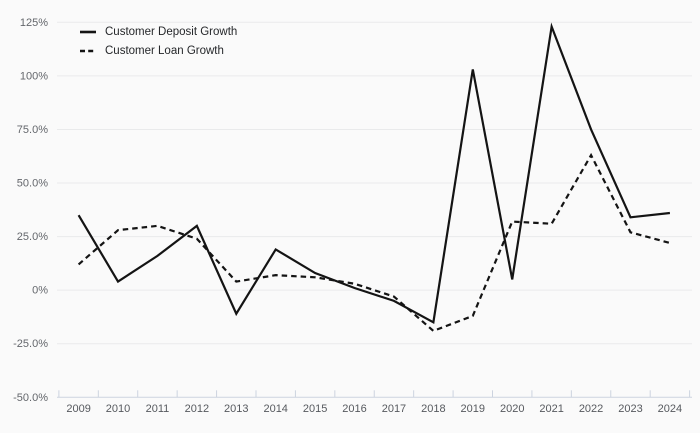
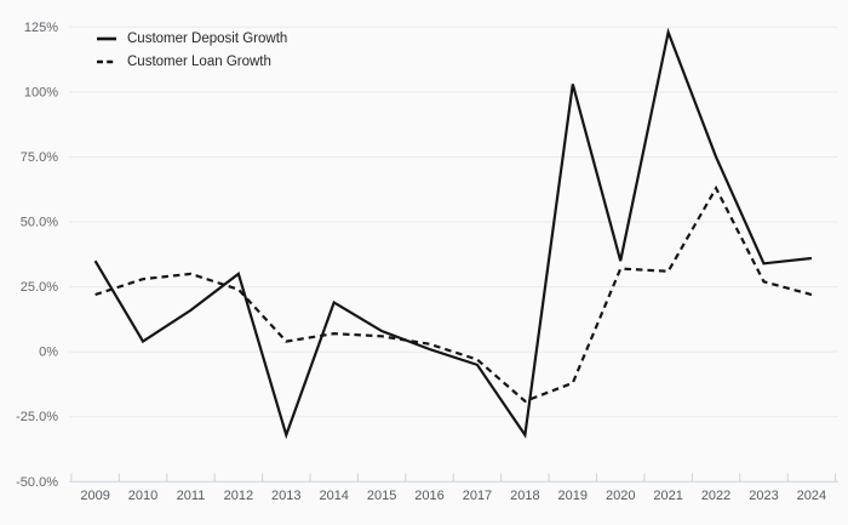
Customer Loan Growth/2009: 12% -> 22%
Customer Deposit Growth/2013: -11% -> -32%
Customer Deposit Growth/2018: -15% -> -32%
Customer Deposit Growth/2020: 5% -> 35%
